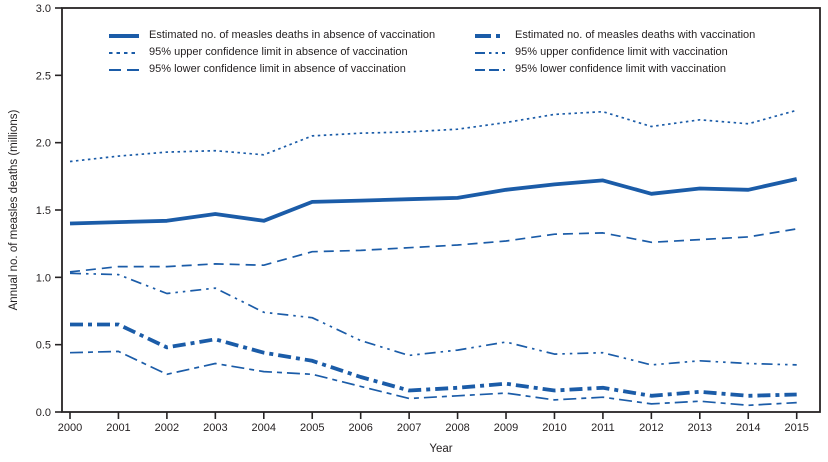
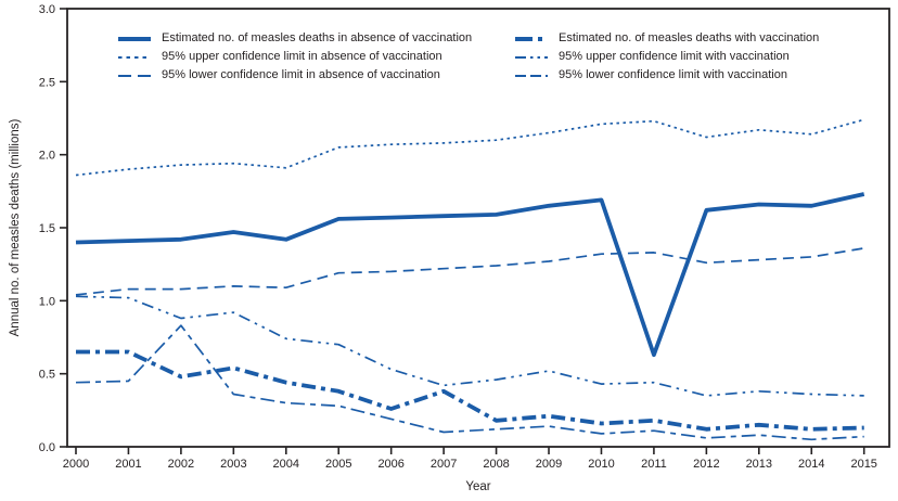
95% lower confidence limit with vaccination/2002: 0.28 -> 0.83
Estimated no. of measles deaths with vaccination/2007: 0.16 -> 0.38
Estimated no. of measles deaths in absence of vaccination/2011: 1.72 -> 0.63
